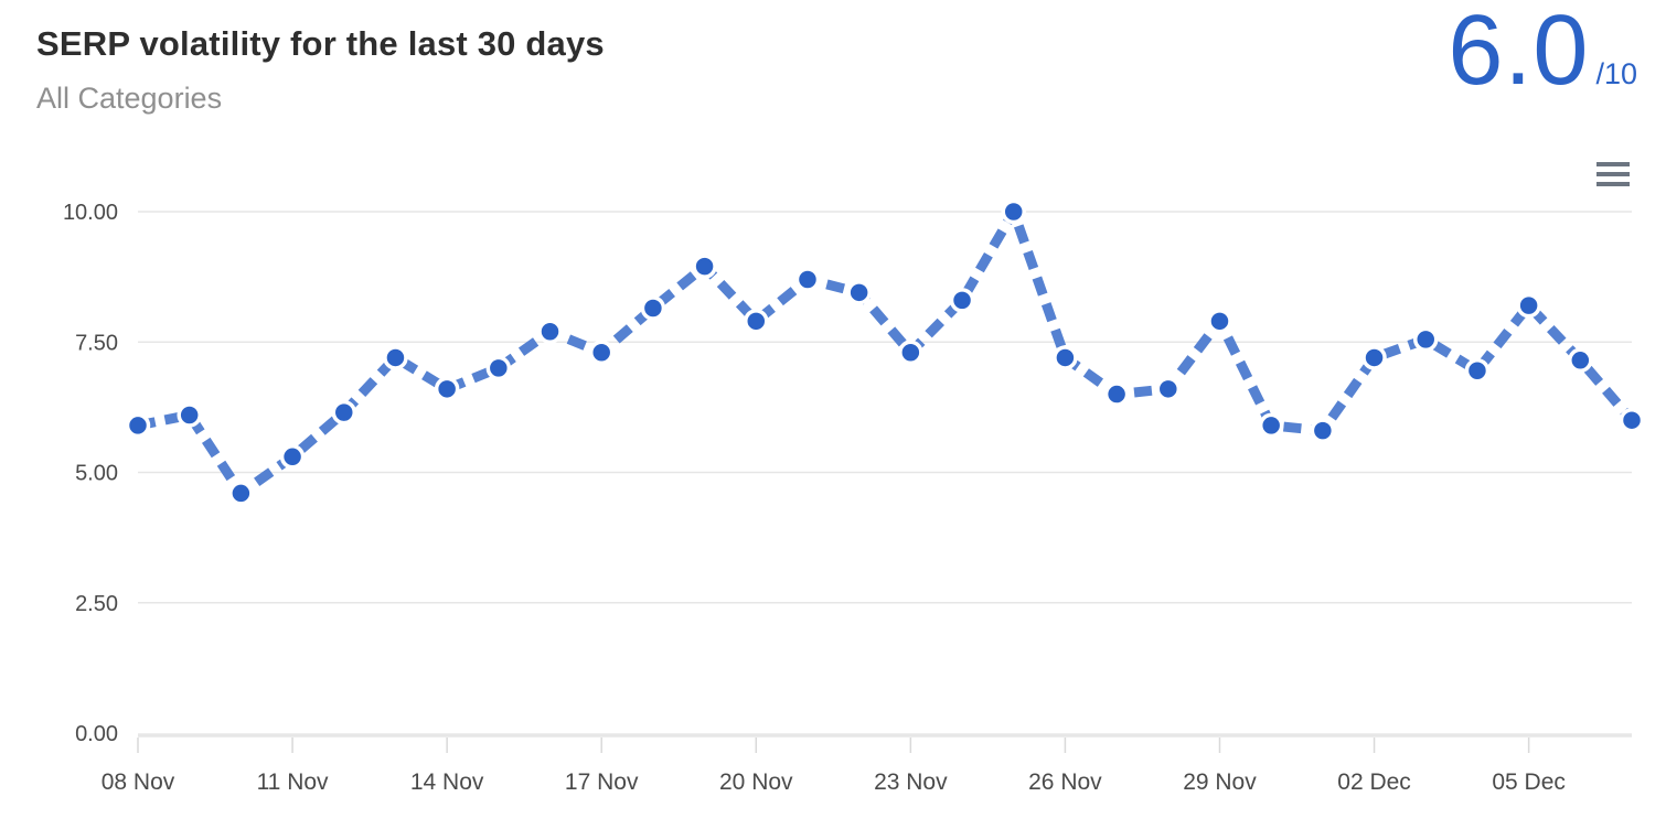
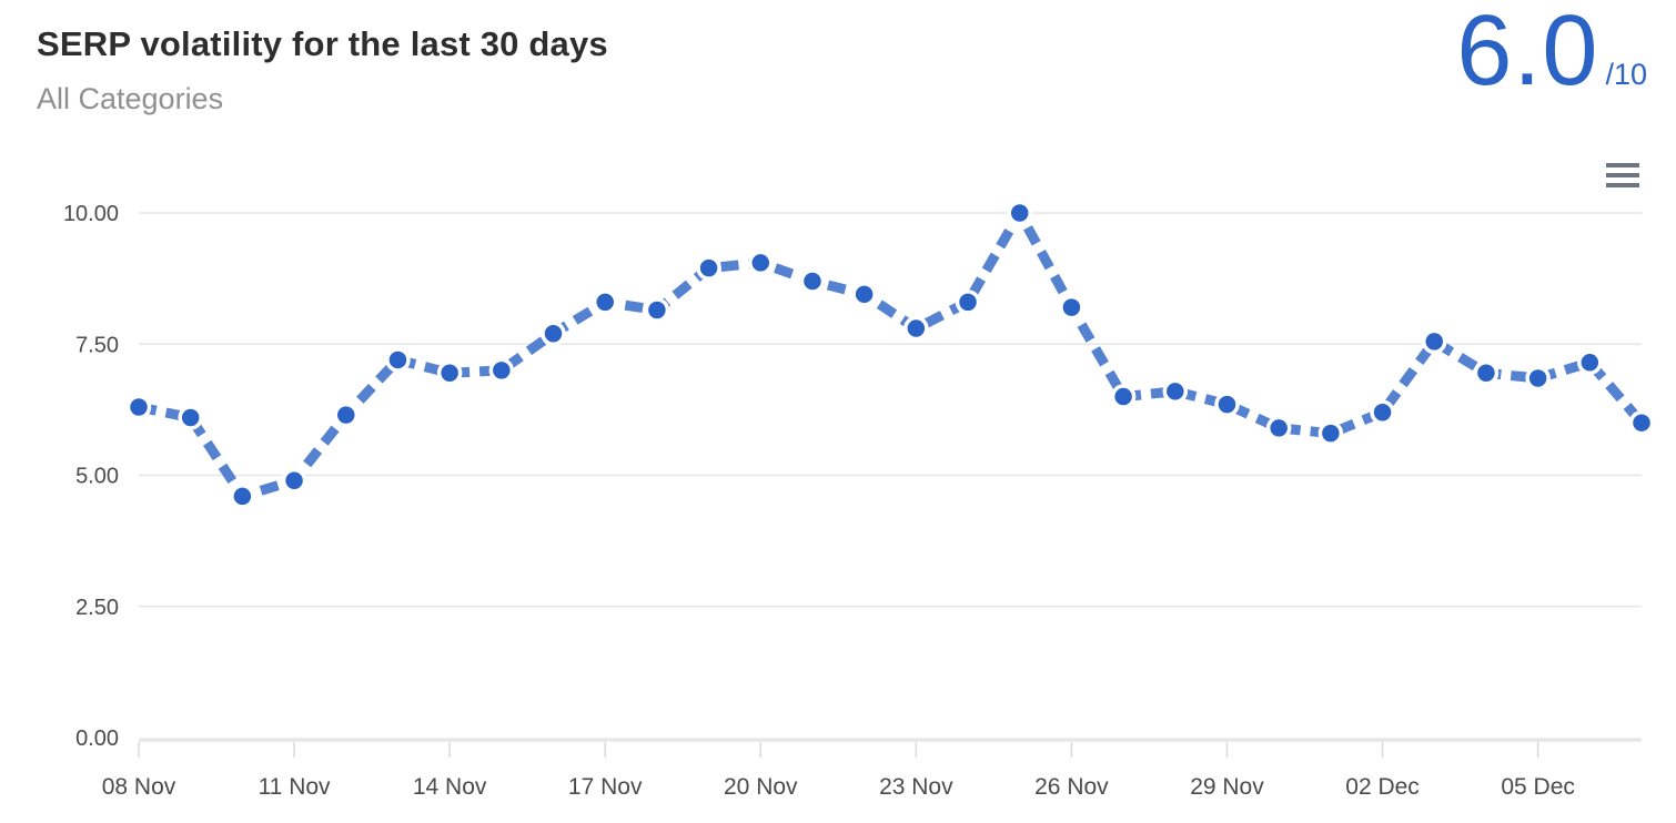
08 Nov: 5.9 -> 6.3
11 Nov: 5.3 -> 4.9
14 Nov: 6.6 -> 7.0
17 Nov: 7.3 -> 8.3
20 Nov: 7.9 -> 9.1
23 Nov: 7.3 -> 7.8
26 Nov: 7.2 -> 8.2
29 Nov: 7.9 -> 6.3
02 Dec: 7.2 -> 6.2
05 Dec: 8.2 -> 6.8
